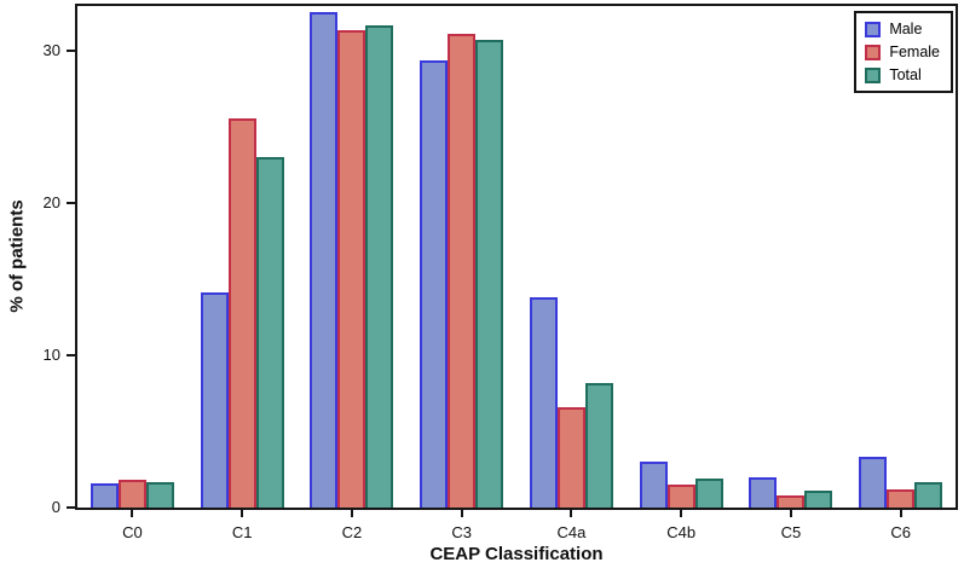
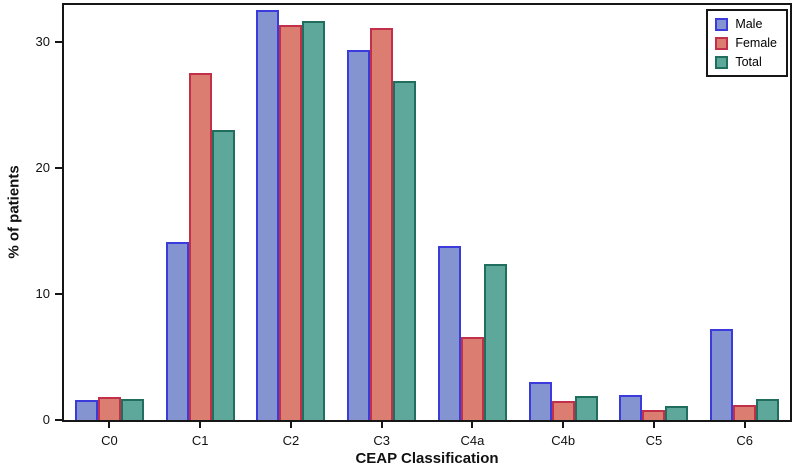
Female/C1: 25.5 -> 27.5
Total/C3: 30.7 -> 26.9
Total/C4a: 8.2 -> 12.4
Male/C6: 3.3 -> 7.2
